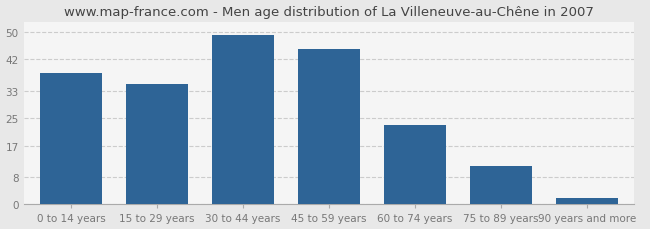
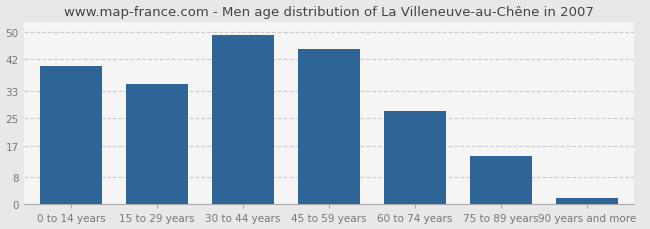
0 to 14 years: 38 -> 40
60 to 74 years: 23 -> 27
75 to 89 years: 11 -> 14
